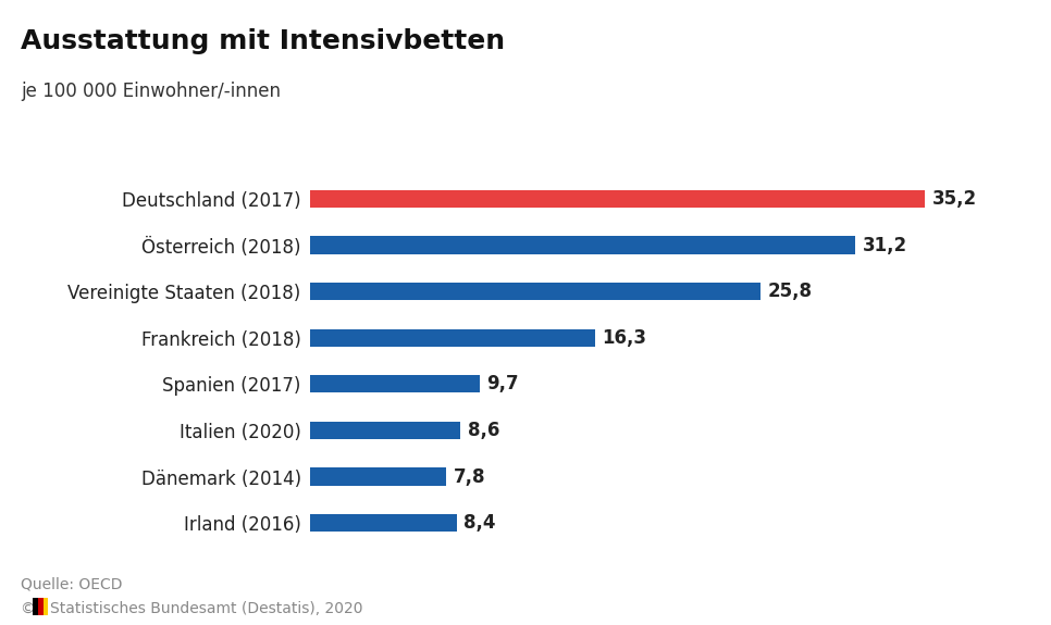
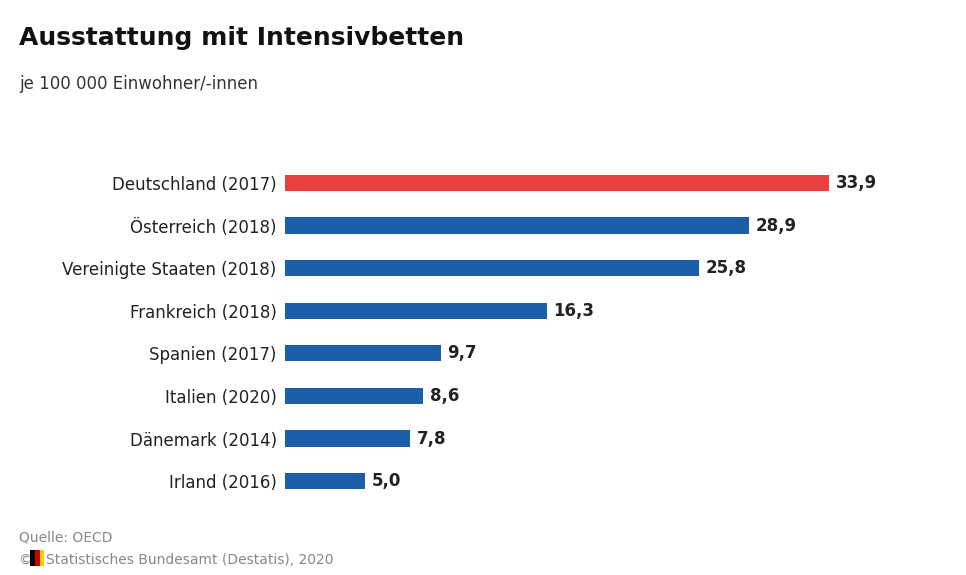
Deutschland (2017): 35,2 -> 33,9
Österreich (2018): 31,2 -> 28,9
Irland (2016): 8,4 -> 5,0
